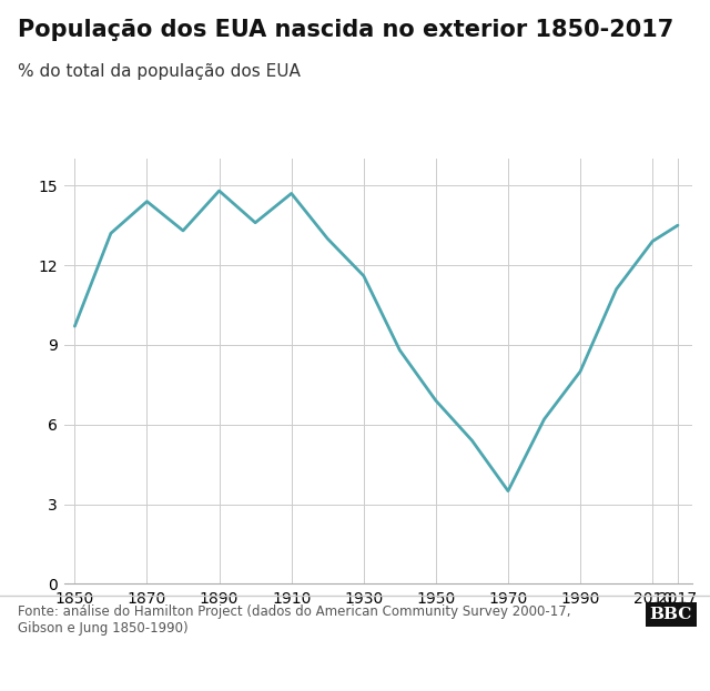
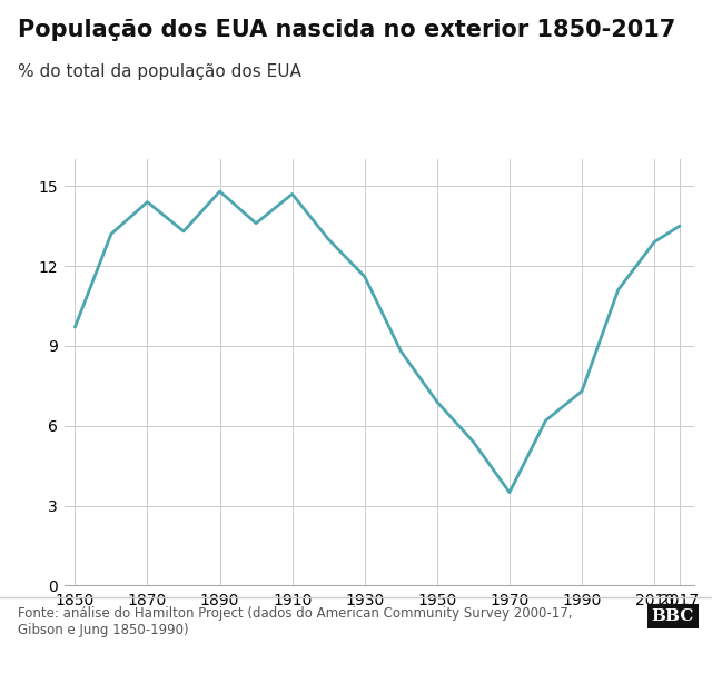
1990: 8.0 -> 7.3
